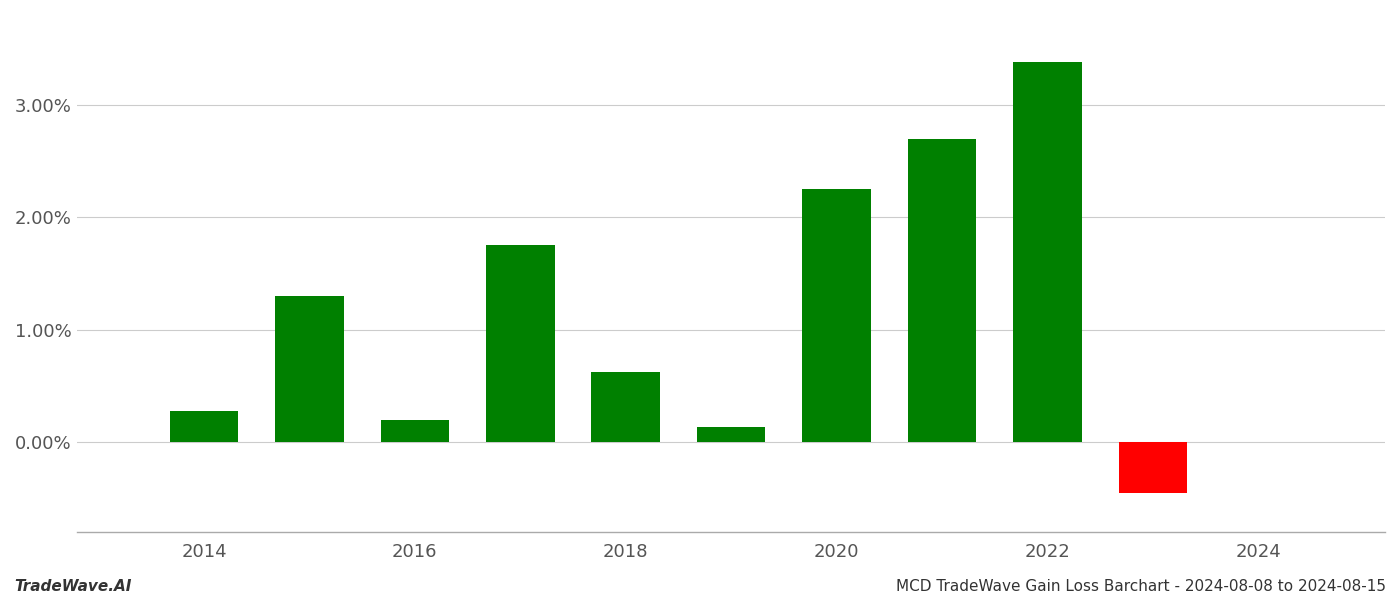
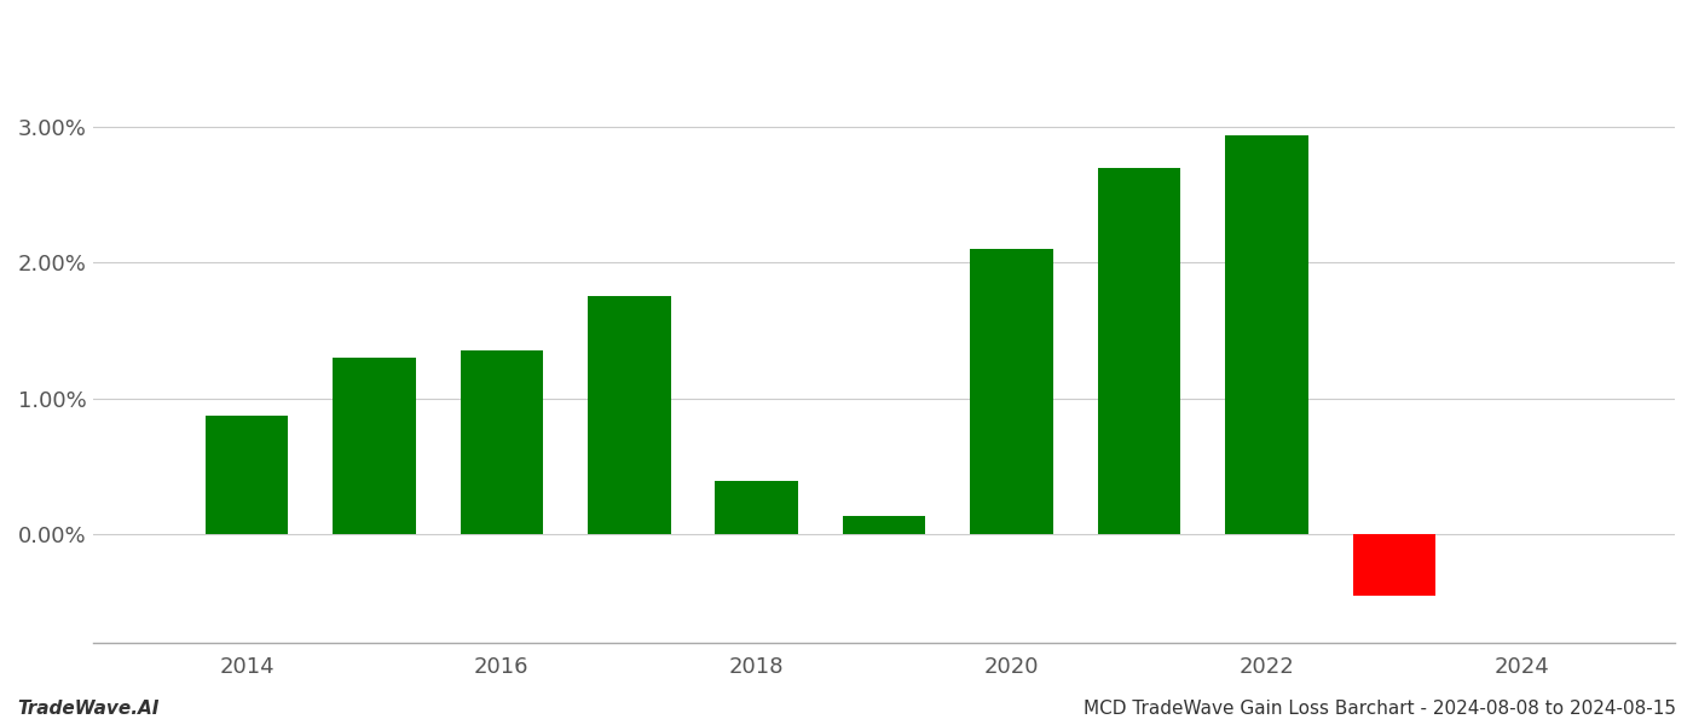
2014: 0.28% -> 0.87%
2016: 0.20% -> 1.35%
2018: 0.62% -> 0.39%
2020: 2.25% -> 2.10%
2022: 3.38% -> 2.94%
